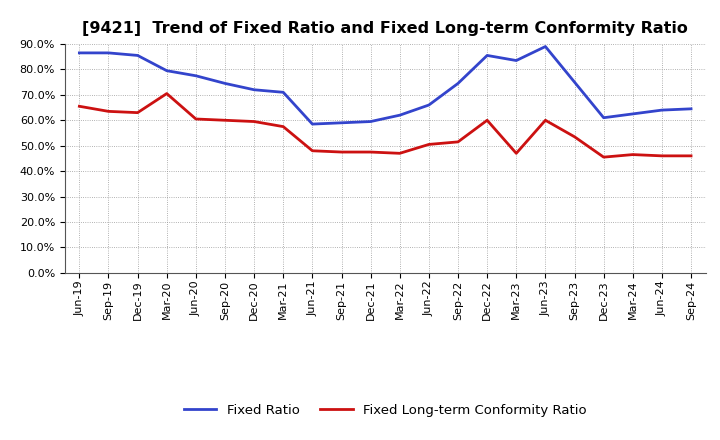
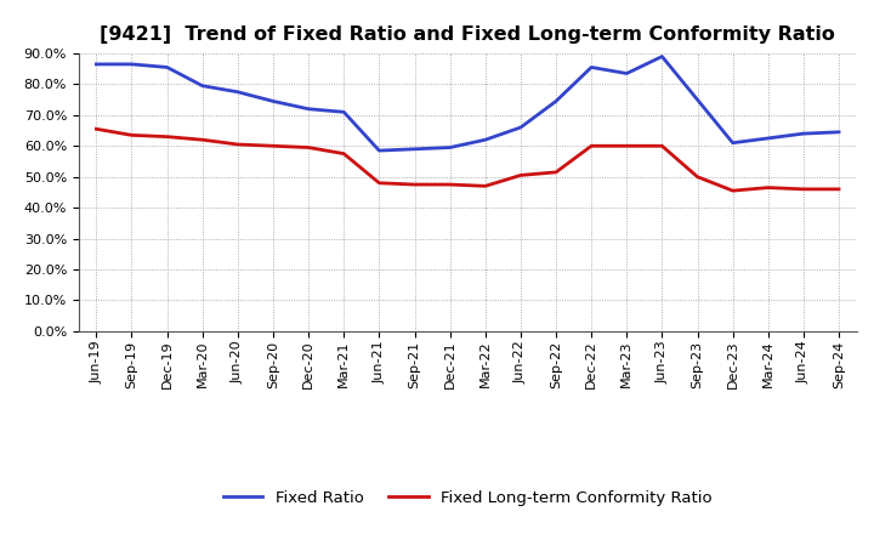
Fixed Long-term Conformity Ratio/Mar-20: 70.5% -> 62.0%
Fixed Long-term Conformity Ratio/Mar-23: 47.0% -> 60.0%
Fixed Long-term Conformity Ratio/Sep-23: 53.5% -> 50.0%
